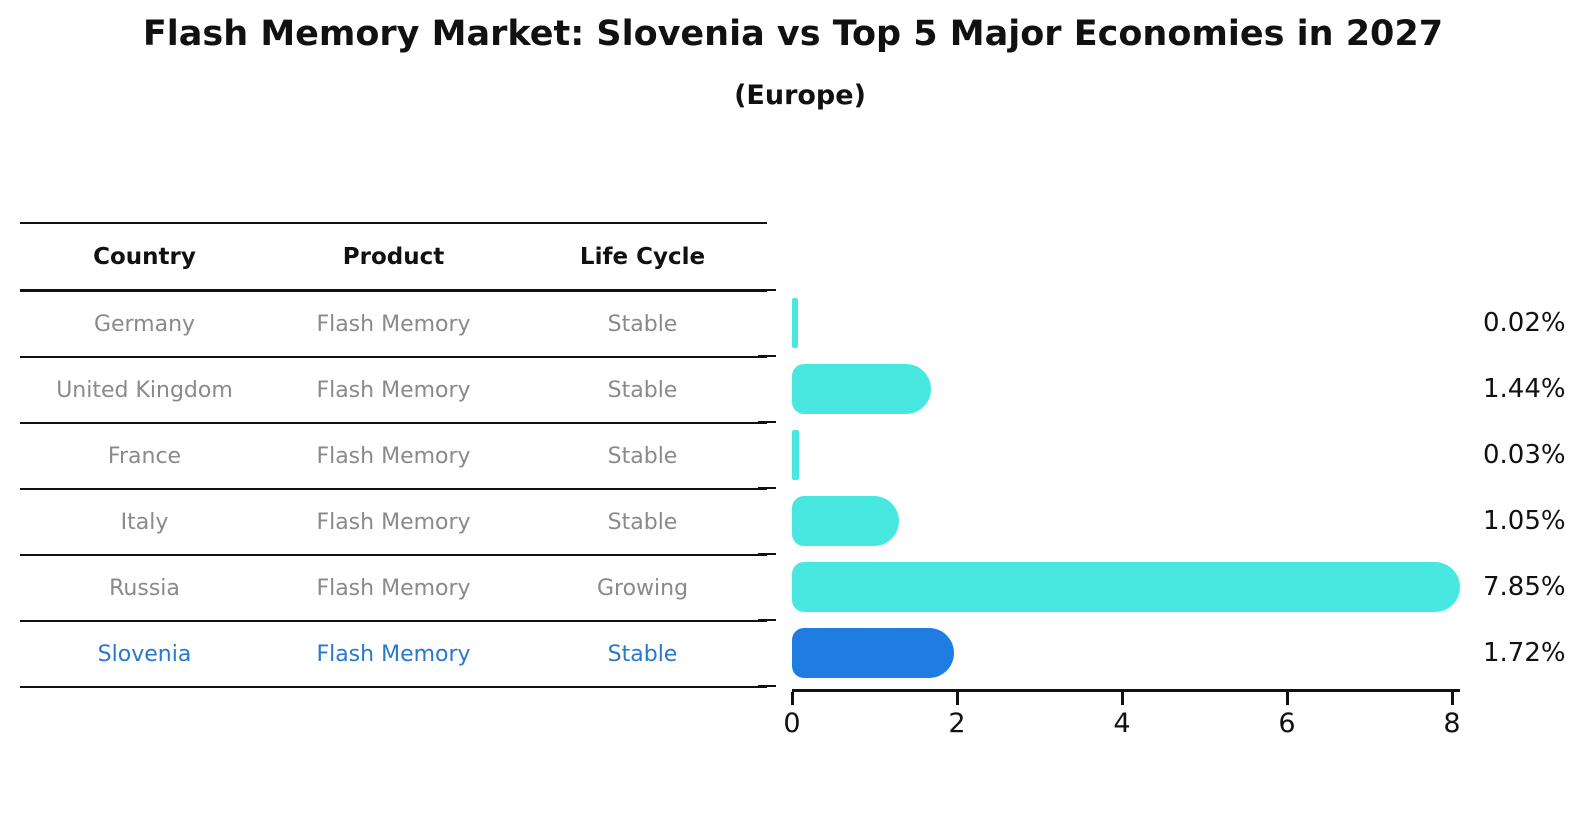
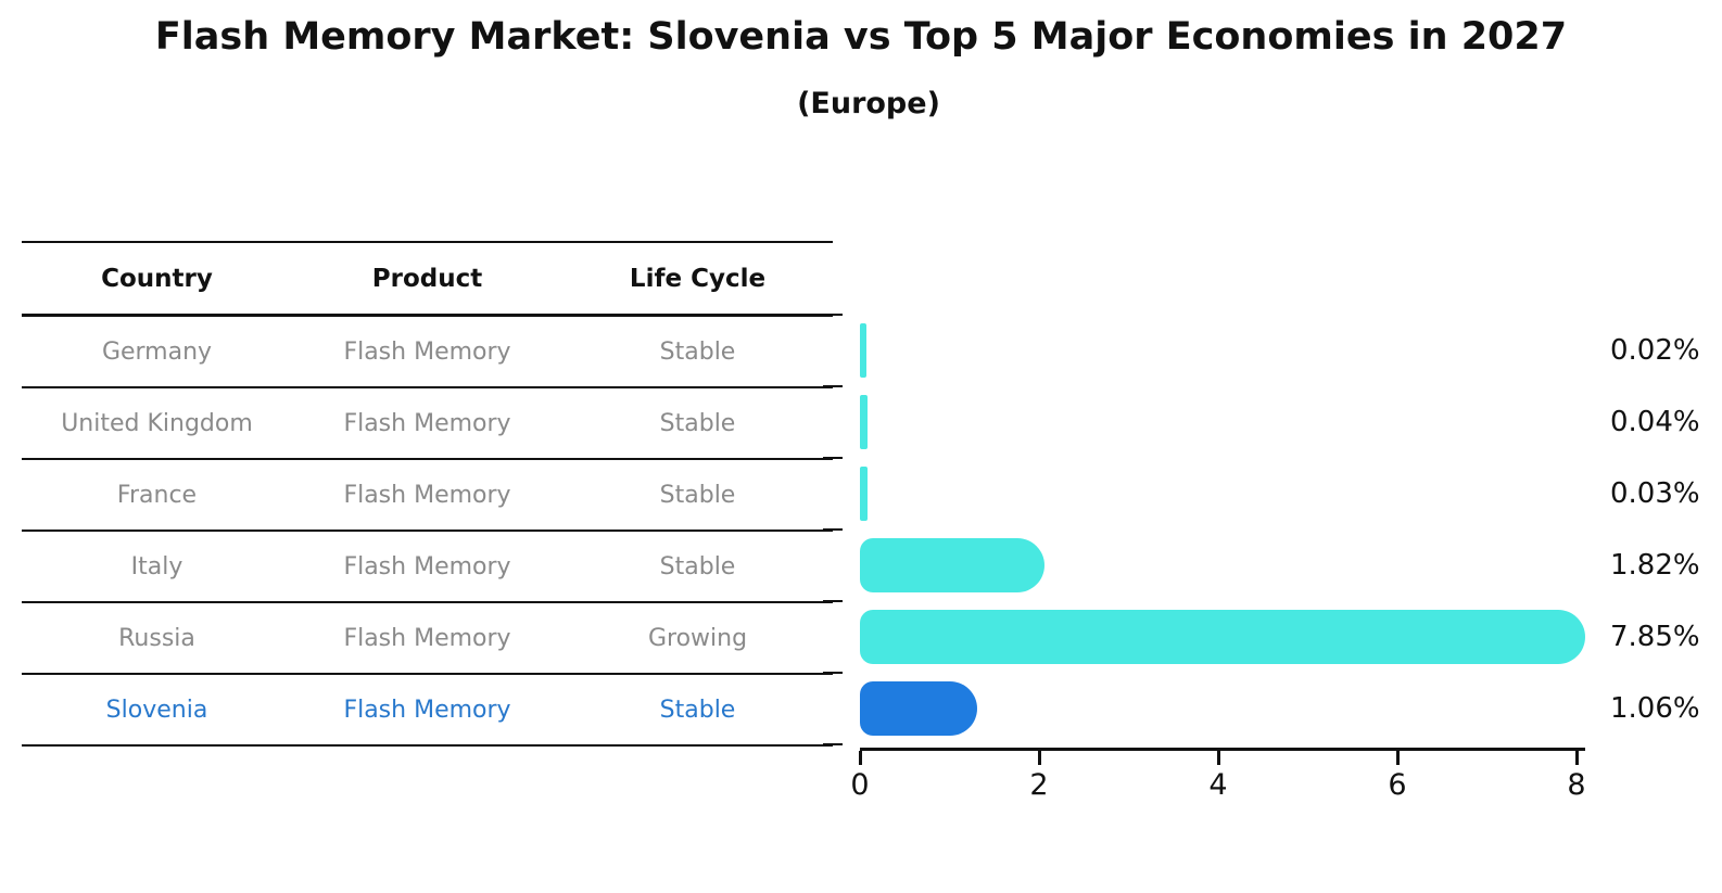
United Kingdom: 1.44% -> 0.04%
Italy: 1.05% -> 1.82%
Slovenia: 1.72% -> 1.06%
